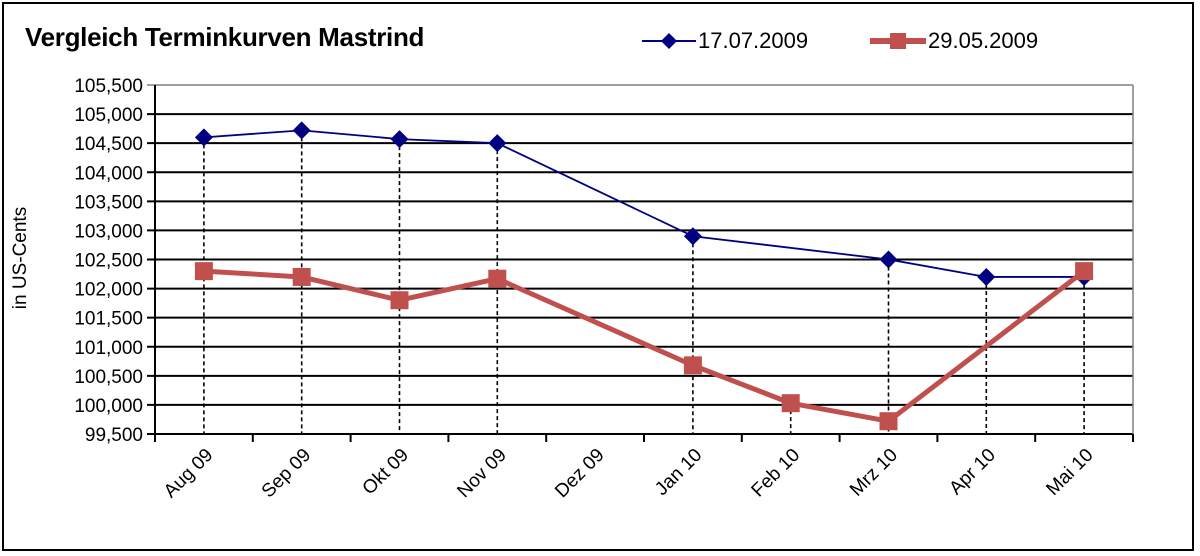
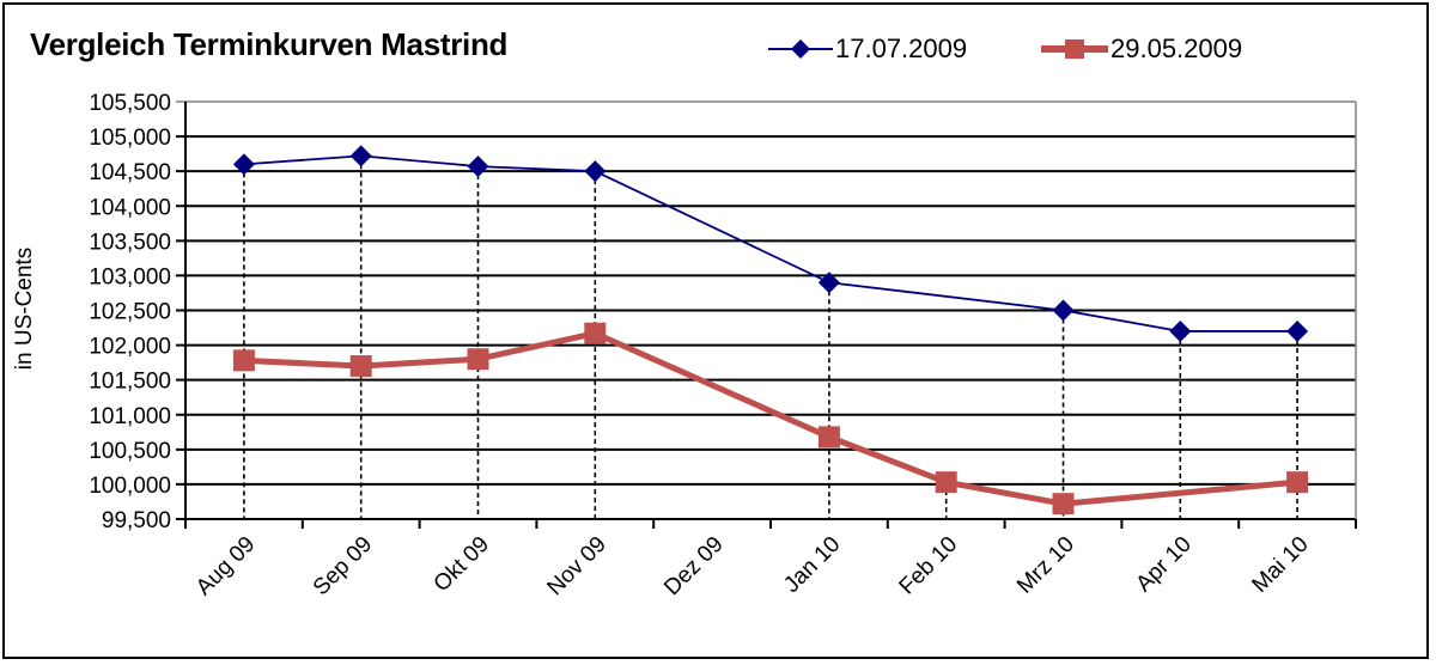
29.05.2009/Aug 09: 102,3 -> 101,8
29.05.2009/Sep 09: 102,2 -> 101,7
29.05.2009/Mai 10: 102,3 -> 100,0
